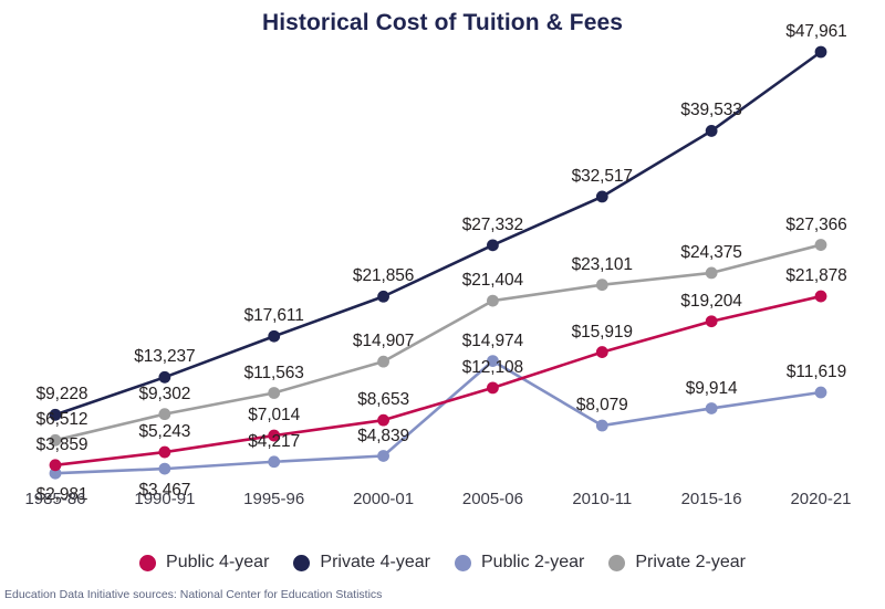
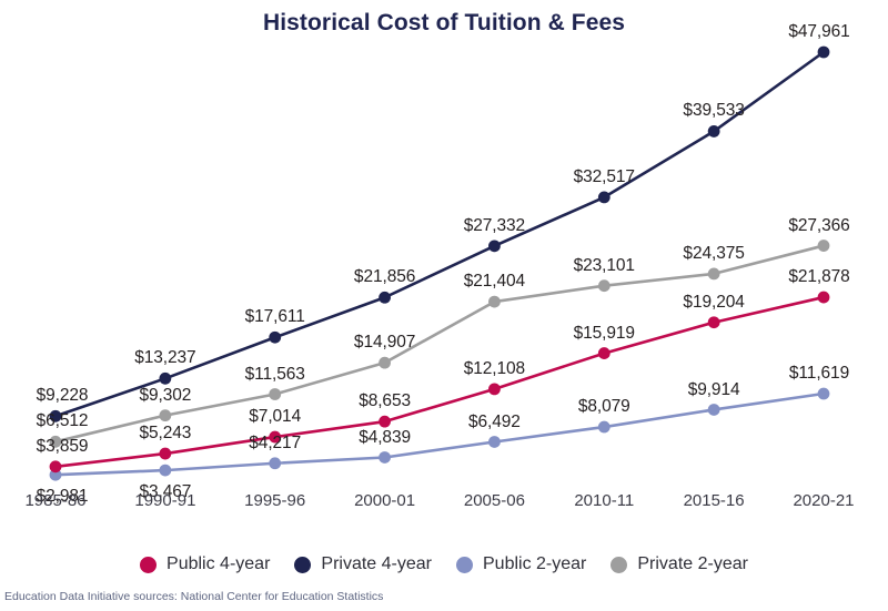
Public 2-year/2005-06: $14,974 -> $6,492
